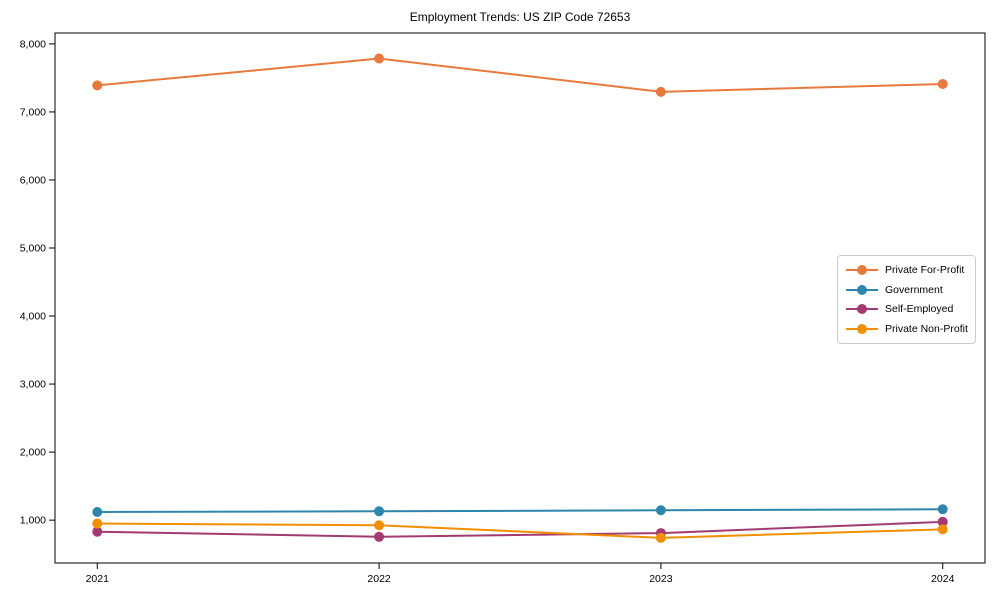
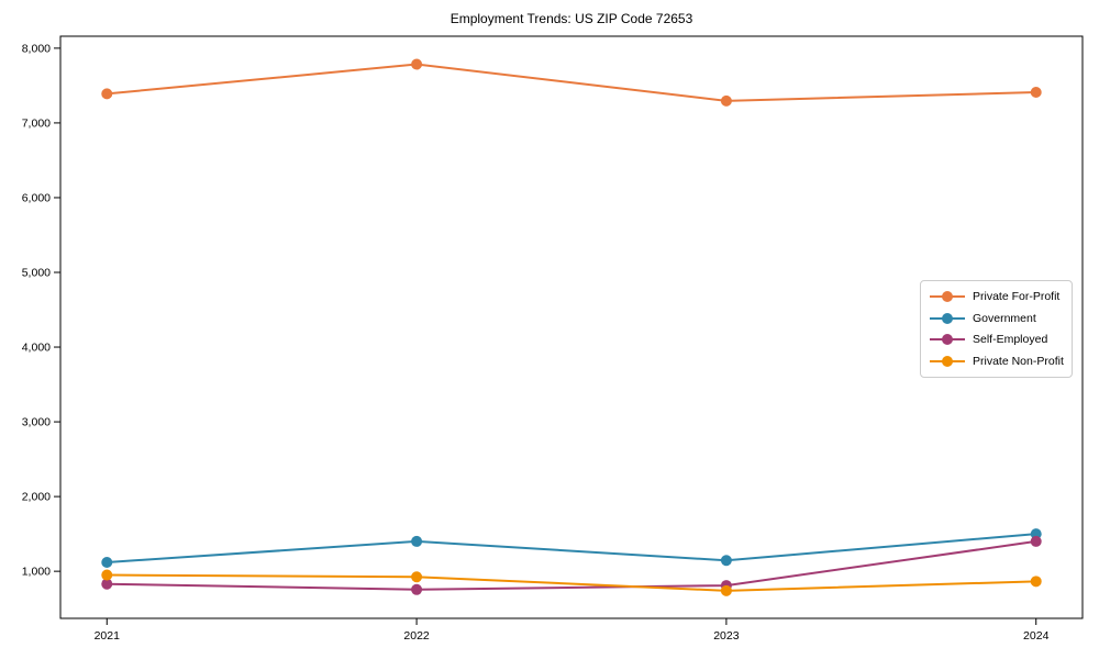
Government/2022: 1100 -> 1400
Government/2024: 1200 -> 1500
Self-Employed/2024: 1000 -> 1400
